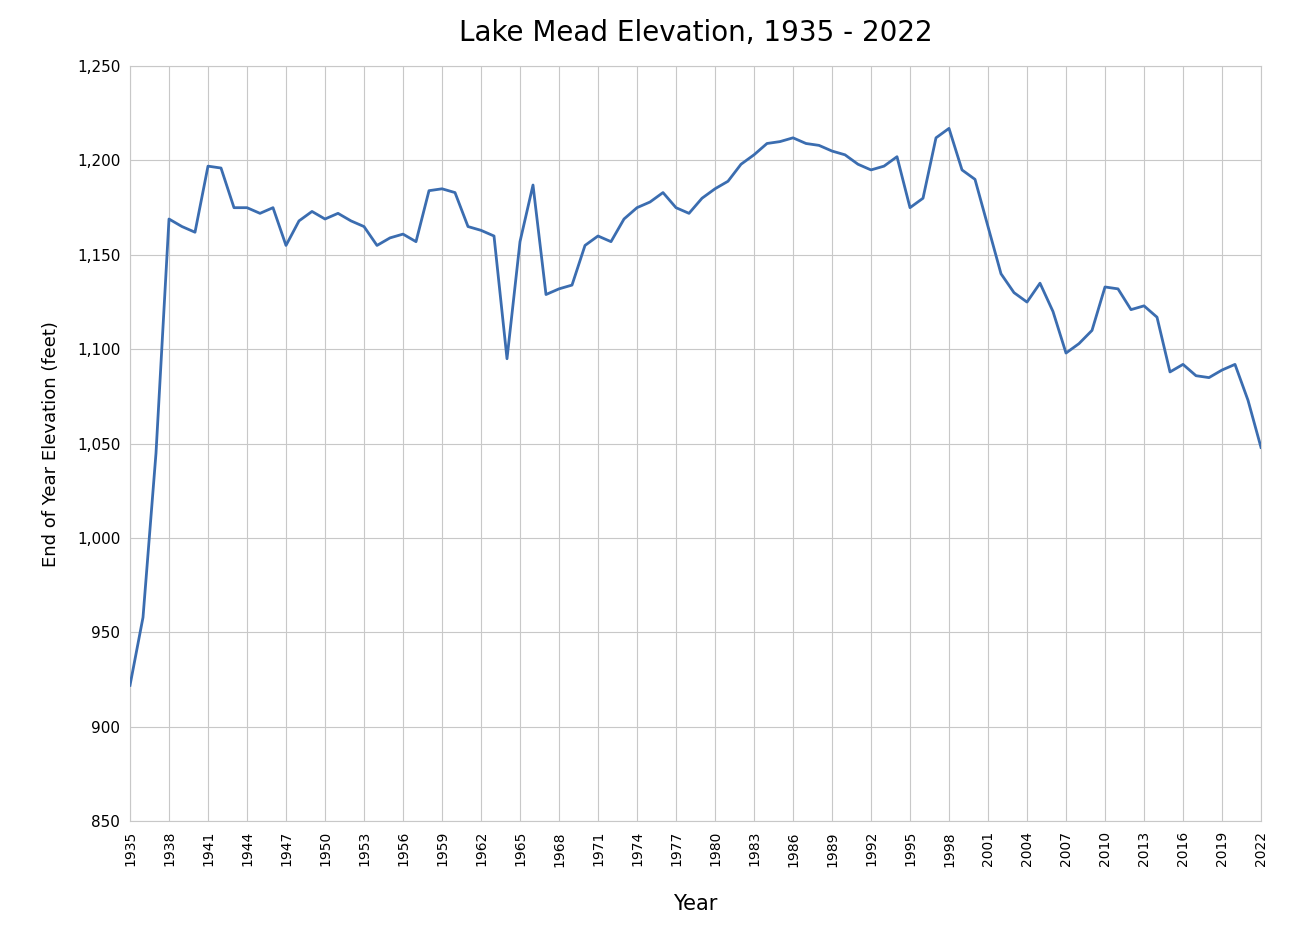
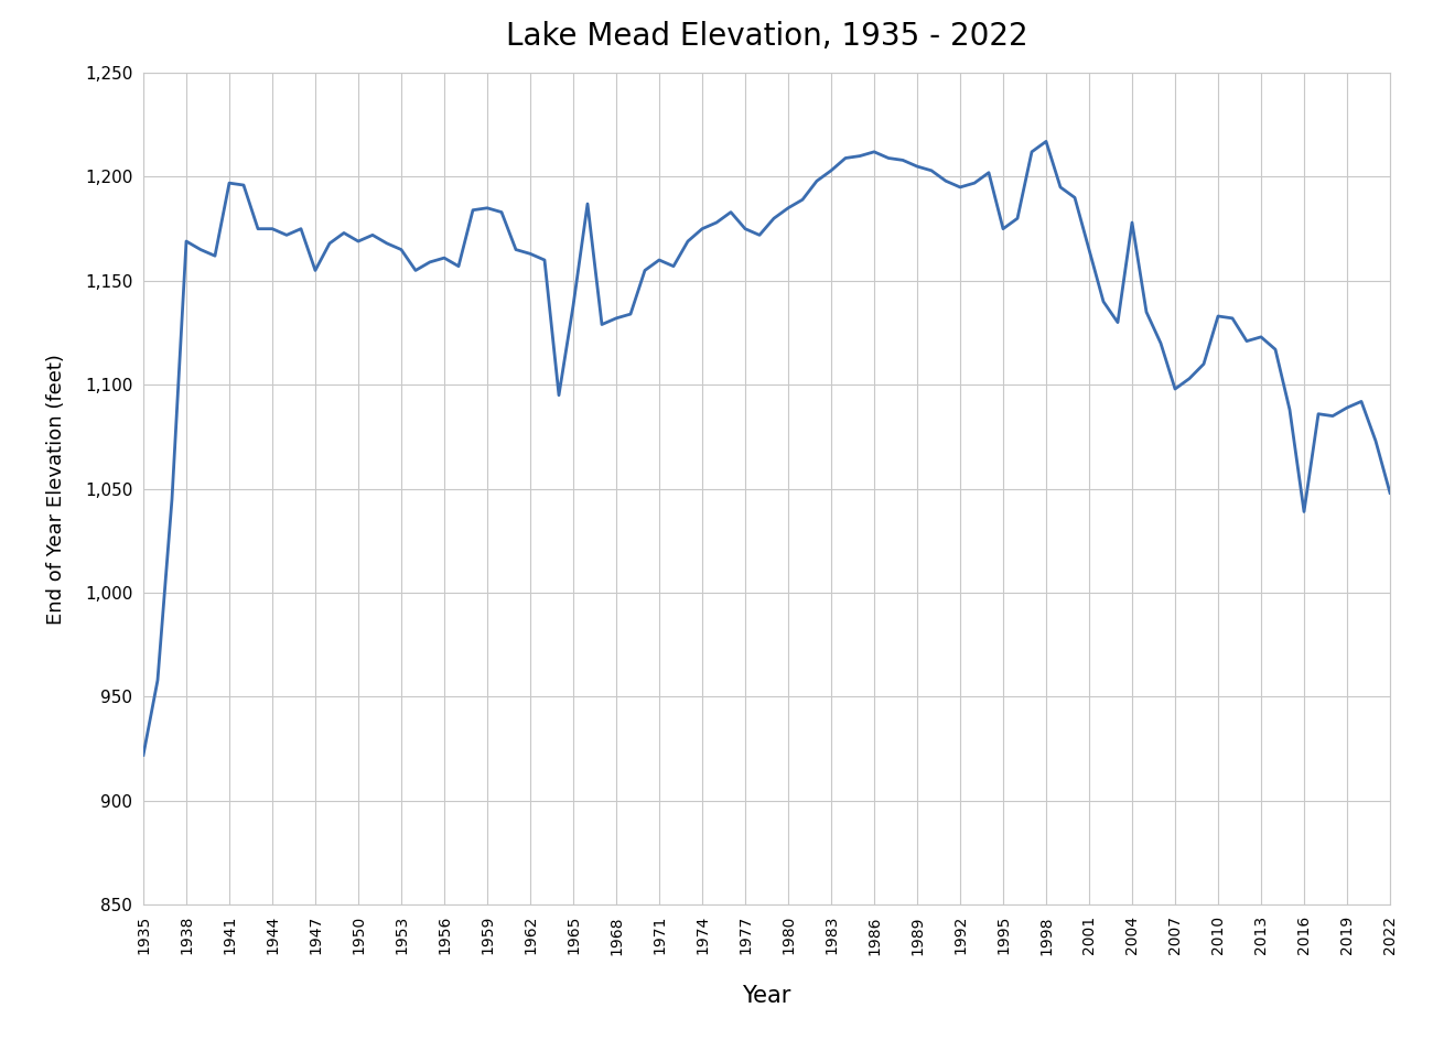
1965: 1,157 -> 1,138
2004: 1,125 -> 1,178
2016: 1,092 -> 1,039
